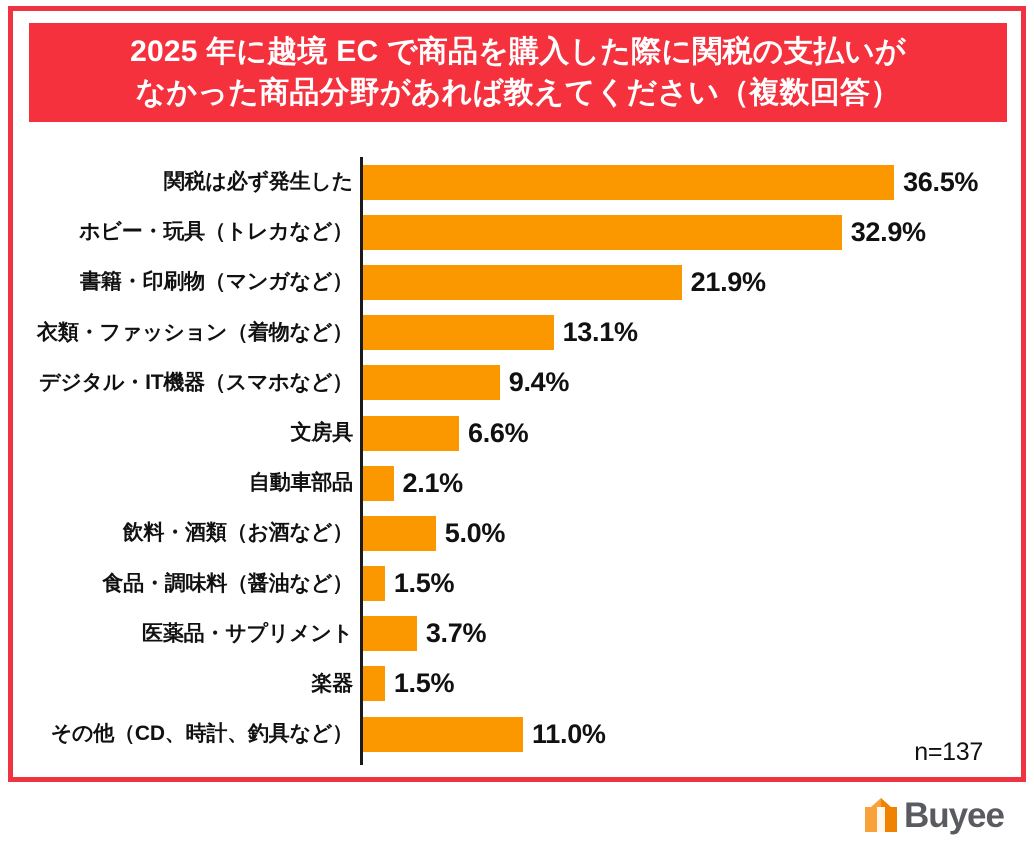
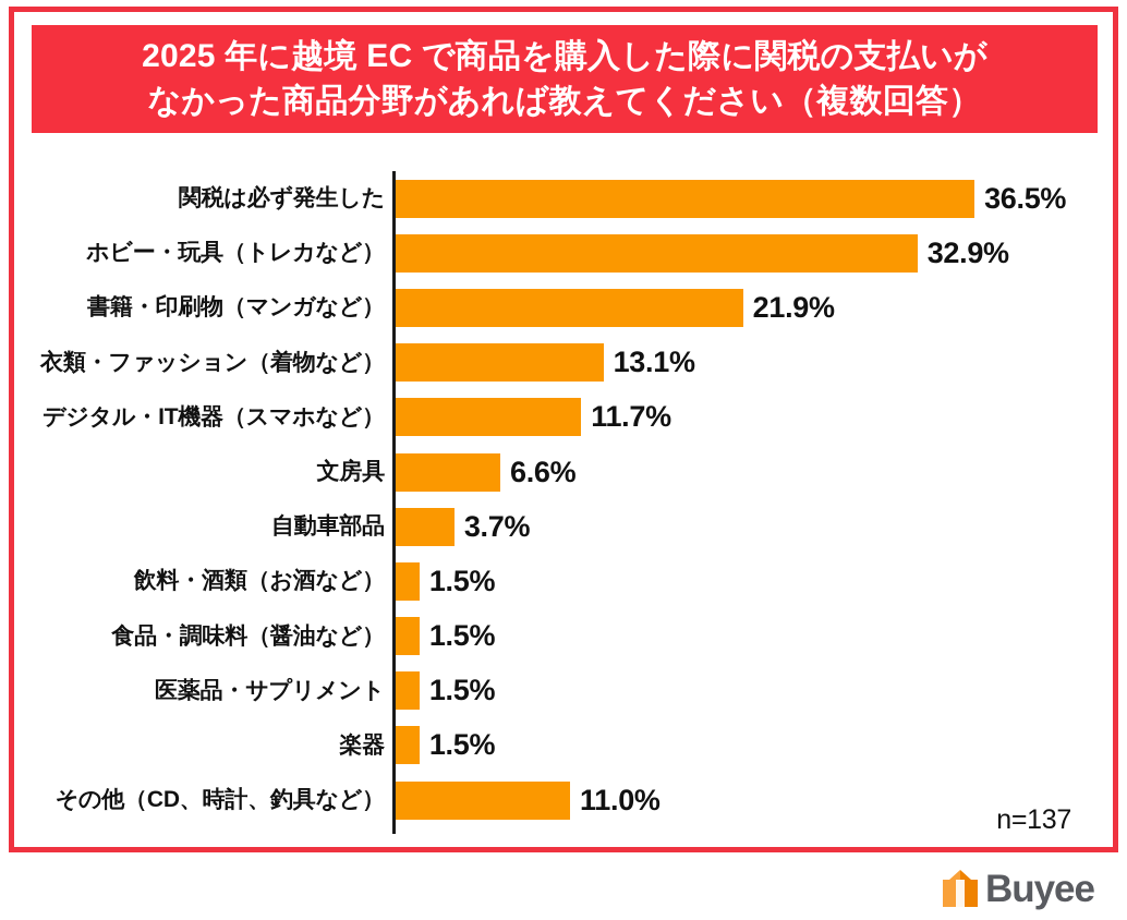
デジタル・IT機器（スマホなど）: 9.4% -> 11.7%
自動車部品: 2.1% -> 3.7%
飲料・酒類（お酒など）: 5.0% -> 1.5%
医薬品・サプリメント: 3.7% -> 1.5%
